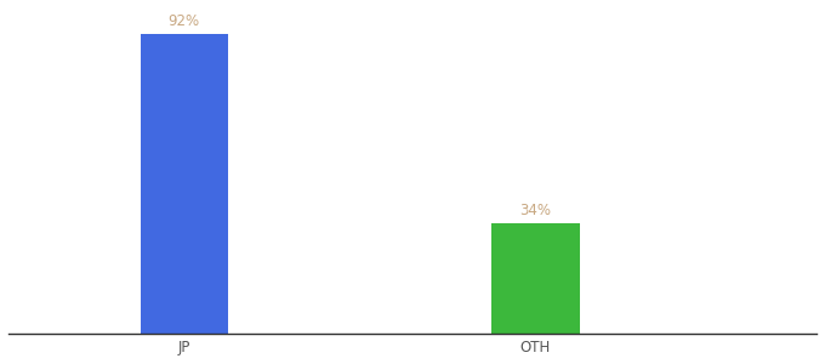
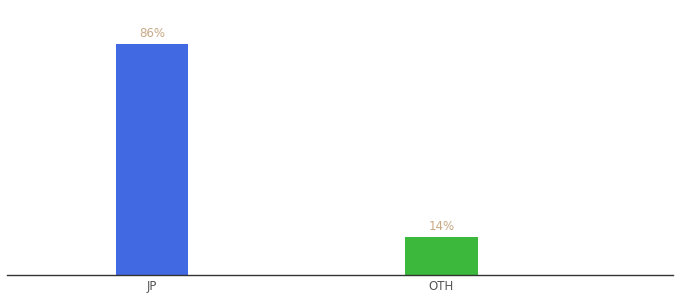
JP: 92% -> 86%
OTH: 34% -> 14%
